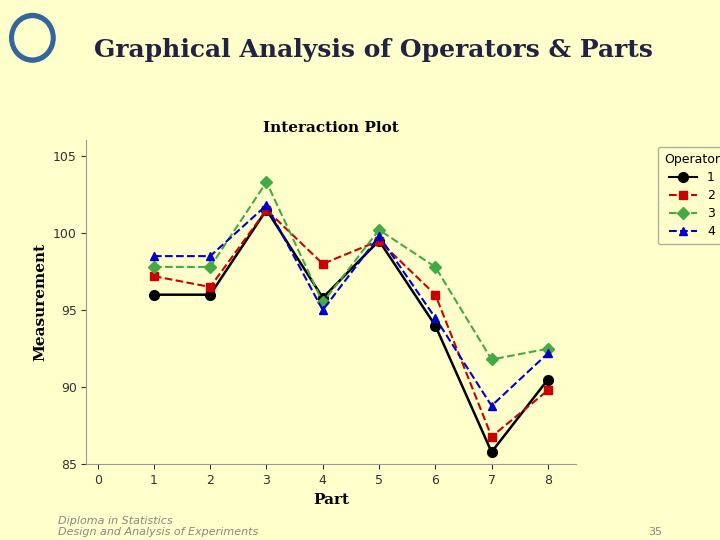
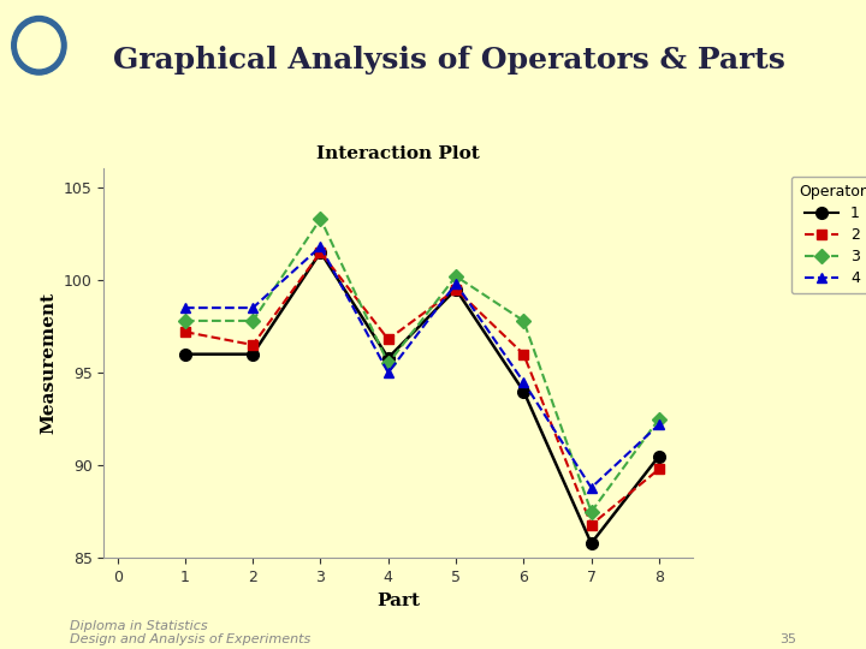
2/4: 98.0 -> 96.8
3/7: 91.8 -> 87.5
